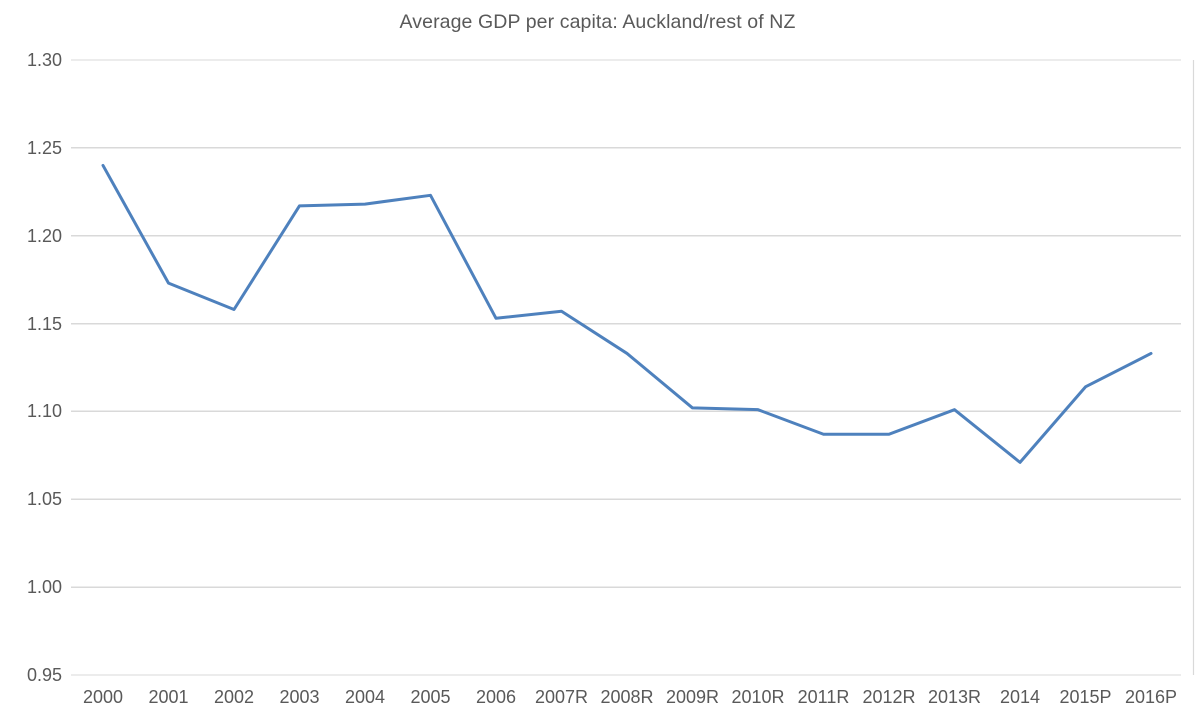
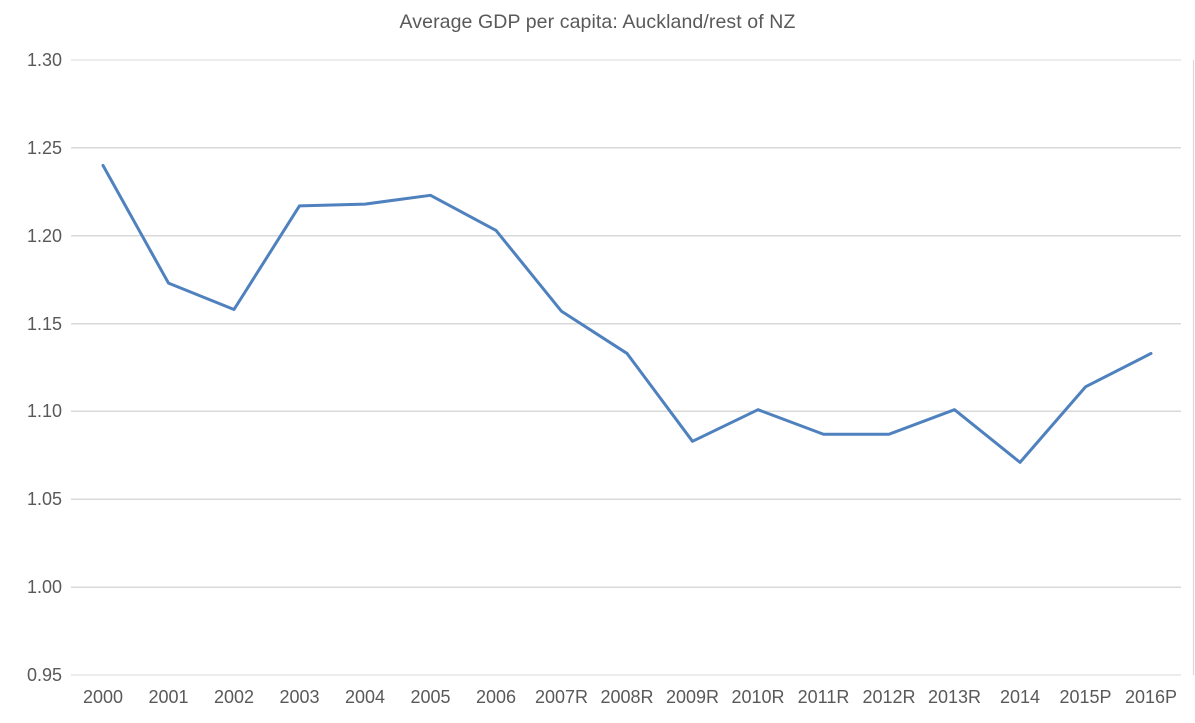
2006: 1.153 -> 1.203
2009R: 1.102 -> 1.083
